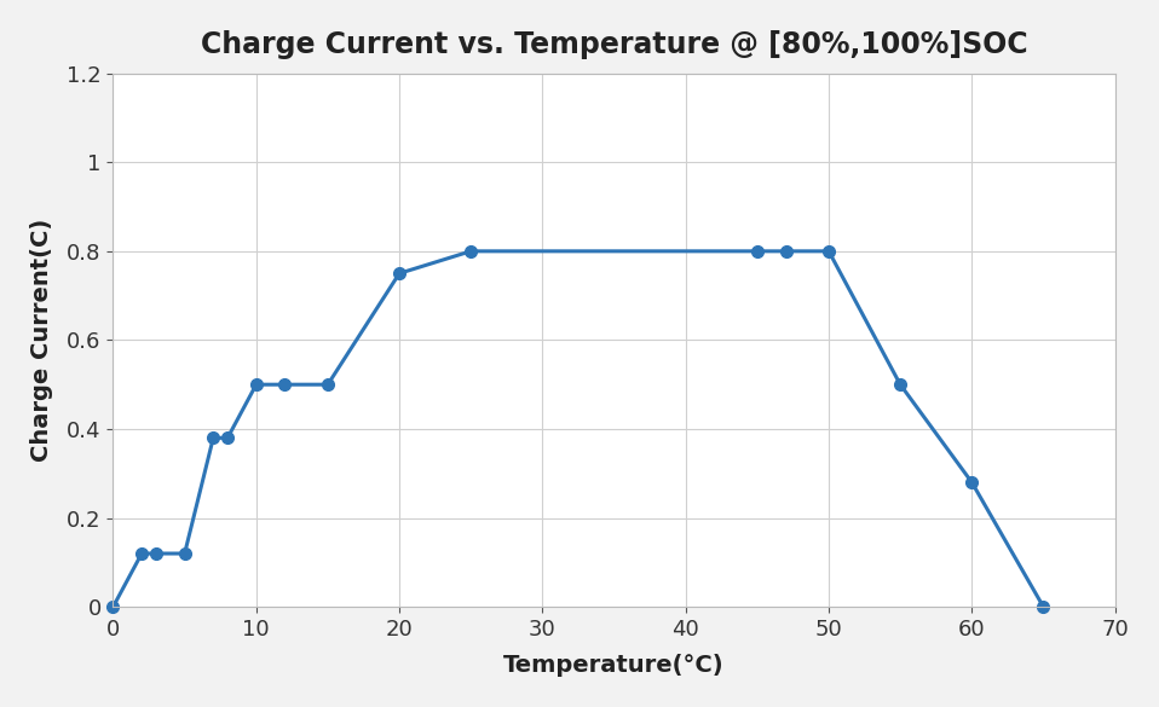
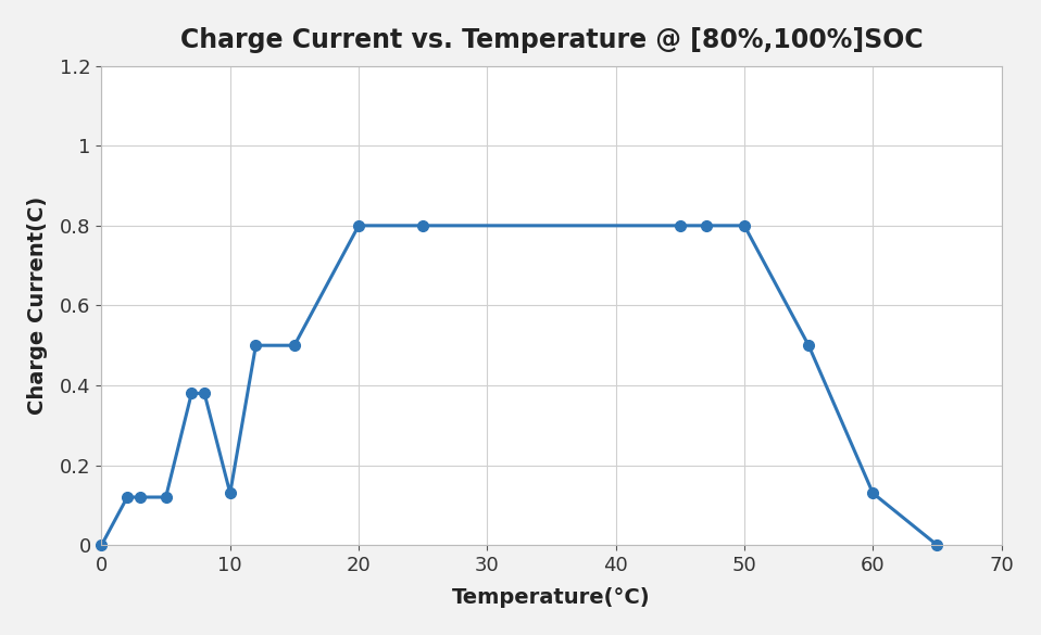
10: 0.50 -> 0.13
20: 0.75 -> 0.80
60: 0.28 -> 0.13
